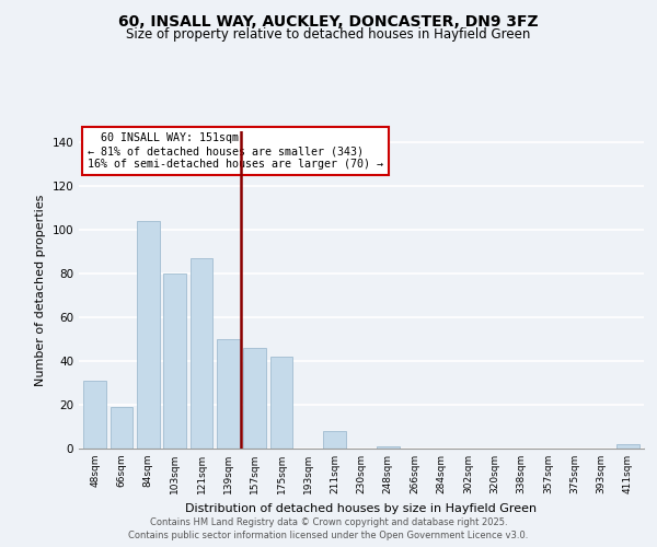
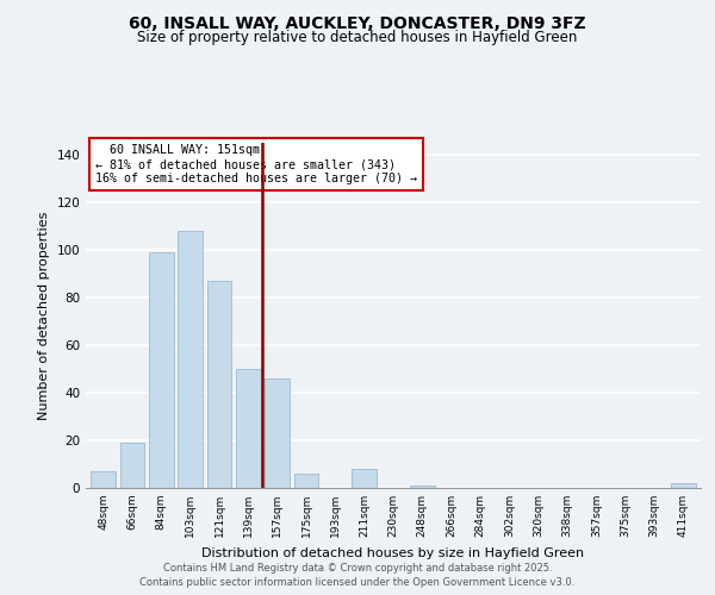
48sqm: 31 -> 7
84sqm: 104 -> 99
103sqm: 80 -> 108
175sqm: 42 -> 6
